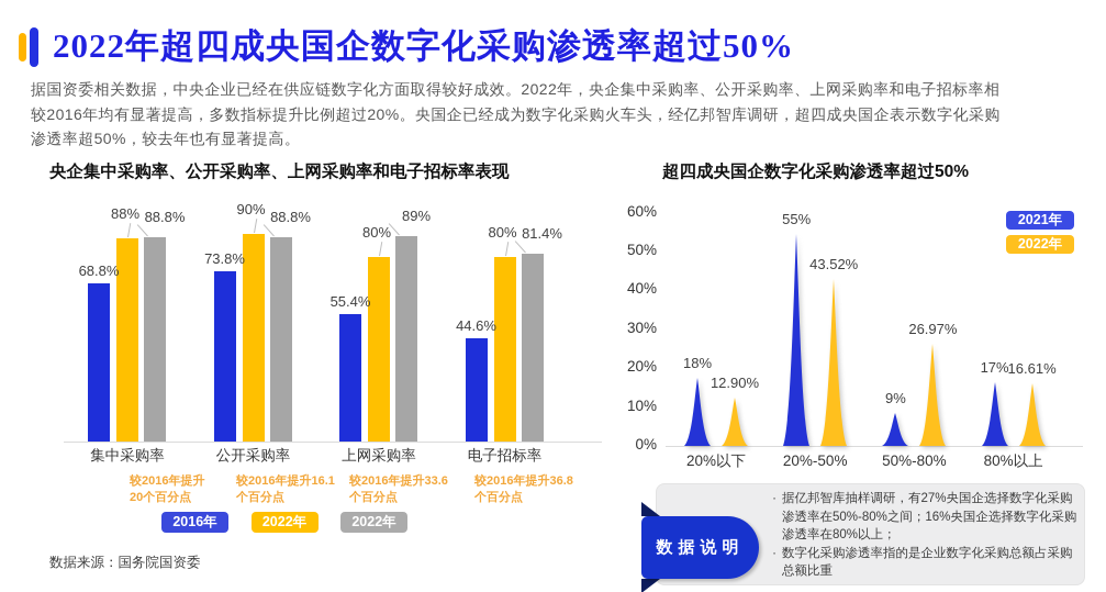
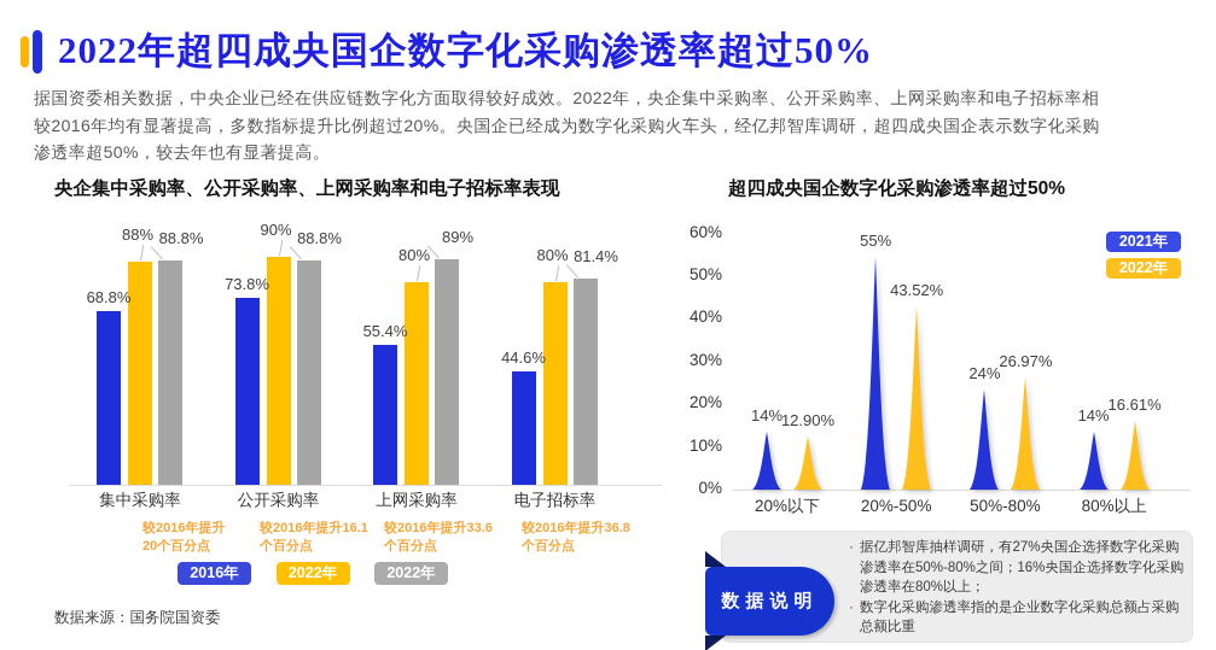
超四成央国企数字化采购渗透率超过50%/2021年/20%以下: 18% -> 14%
超四成央国企数字化采购渗透率超过50%/2021年/50%-80%: 9% -> 24%
超四成央国企数字化采购渗透率超过50%/2021年/80%以上: 17% -> 14%
